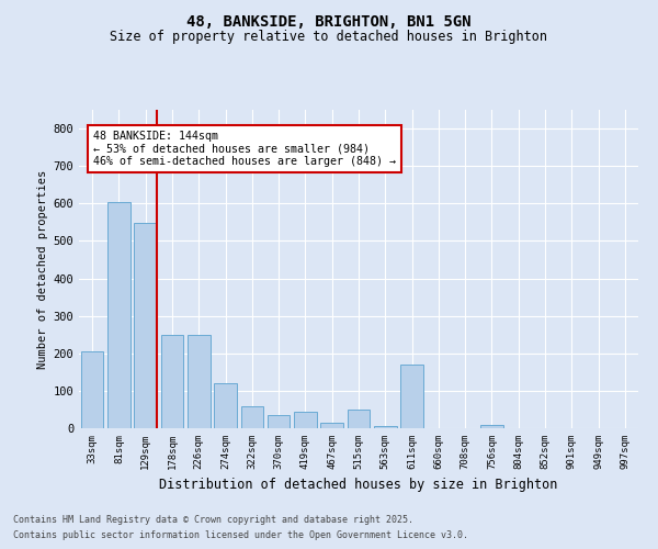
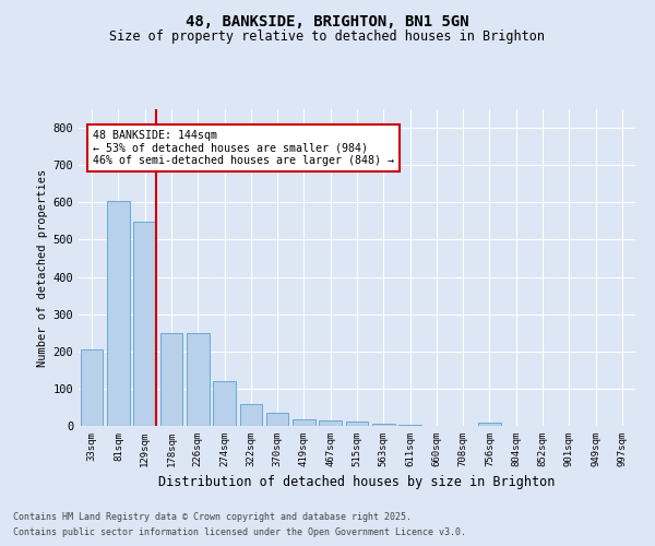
419sqm: 45 -> 18
515sqm: 50 -> 12
611sqm: 170 -> 2
